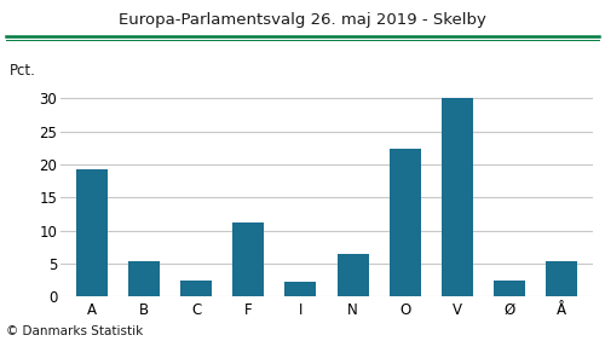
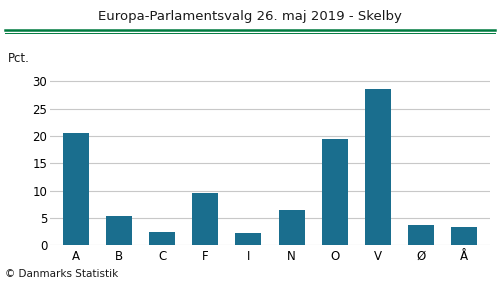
A: 19.2 -> 20.5
F: 11.2 -> 9.5
O: 22.4 -> 19.5
V: 30.0 -> 28.7
Ø: 2.4 -> 3.7
Å: 5.4 -> 3.3
